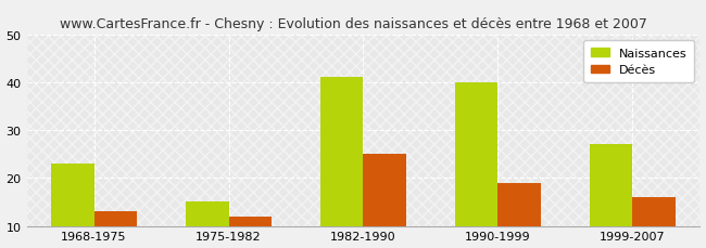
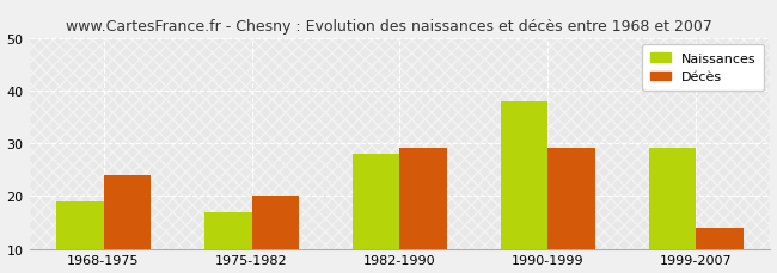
Naissances/1968-1975: 23 -> 19
Décès/1968-1975: 13 -> 24
Naissances/1975-1982: 15 -> 17
Décès/1975-1982: 12 -> 20
Naissances/1982-1990: 41 -> 28
Décès/1982-1990: 25 -> 29
Naissances/1990-1999: 40 -> 38
Décès/1990-1999: 19 -> 29
Naissances/1999-2007: 27 -> 29
Décès/1999-2007: 16 -> 14
